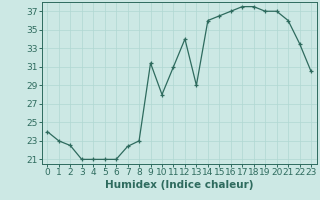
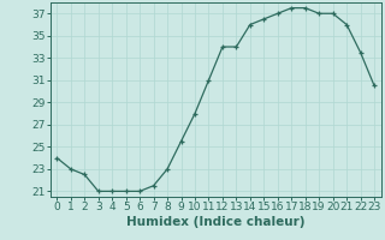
7: 22.4 -> 21.5
9: 31.4 -> 25.5
13: 29.0 -> 34.0
